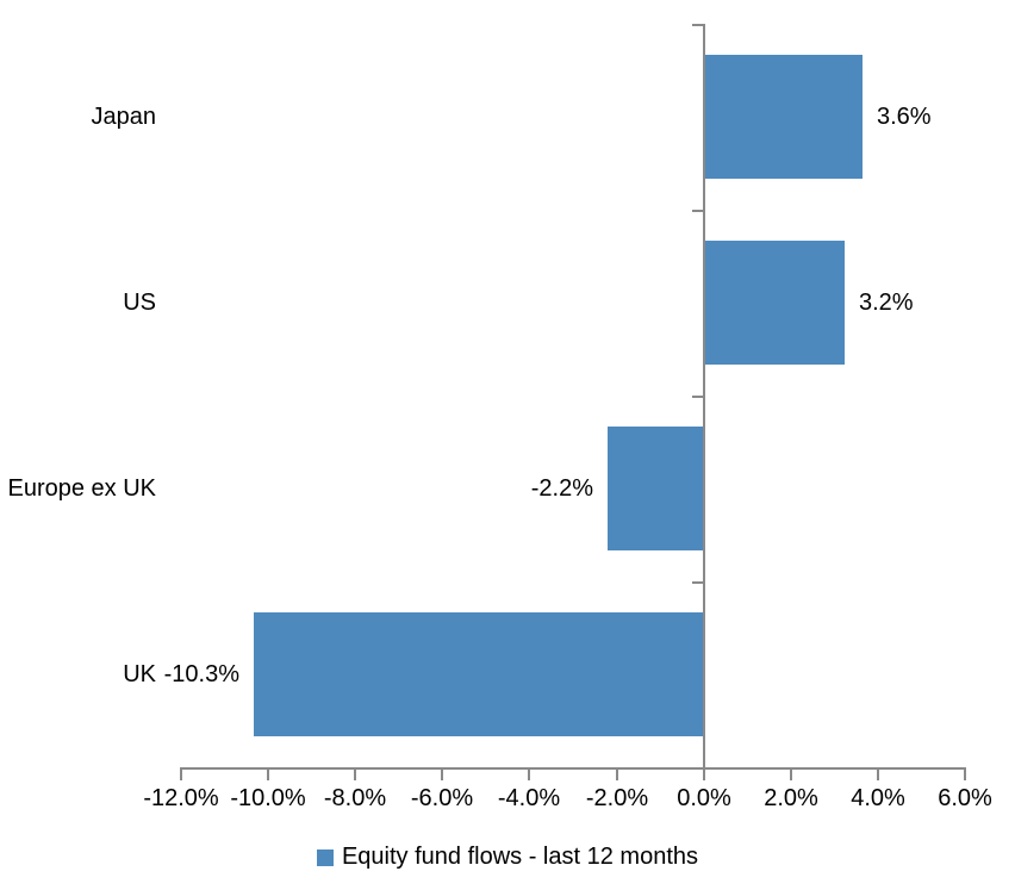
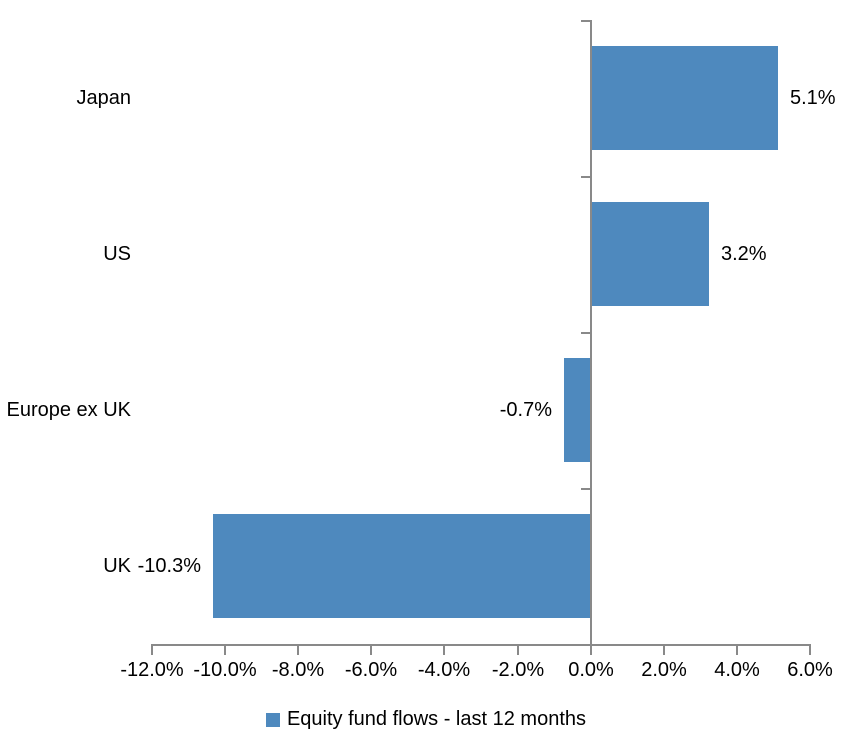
Japan: 3.6% -> 5.1%
Europe ex UK: -2.2% -> -0.7%
